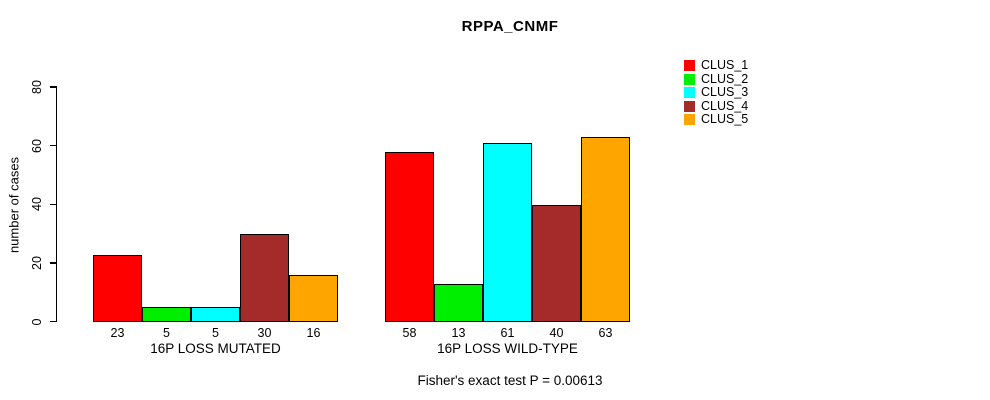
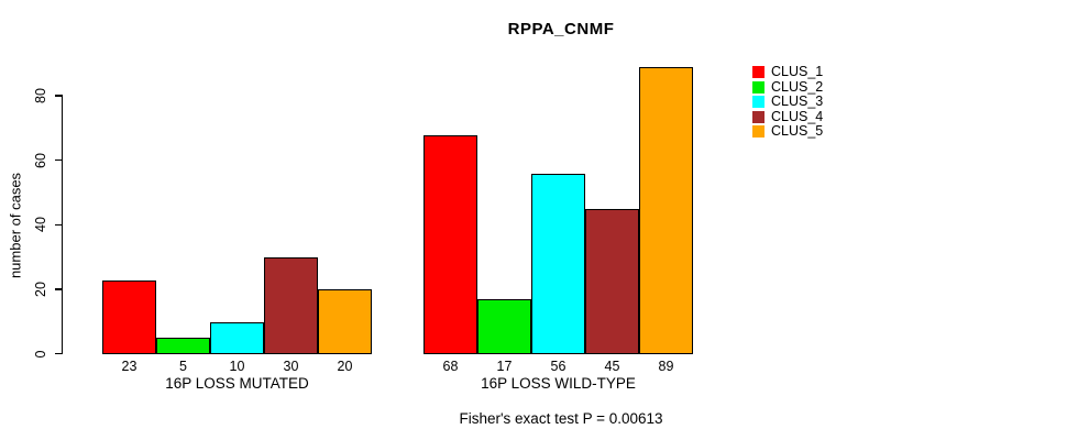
CLUS_3/16P LOSS MUTATED: 5 -> 10
CLUS_5/16P LOSS MUTATED: 16 -> 20
CLUS_1/16P LOSS WILD-TYPE: 58 -> 68
CLUS_2/16P LOSS WILD-TYPE: 13 -> 17
CLUS_3/16P LOSS WILD-TYPE: 61 -> 56
CLUS_4/16P LOSS WILD-TYPE: 40 -> 45
CLUS_5/16P LOSS WILD-TYPE: 63 -> 89
